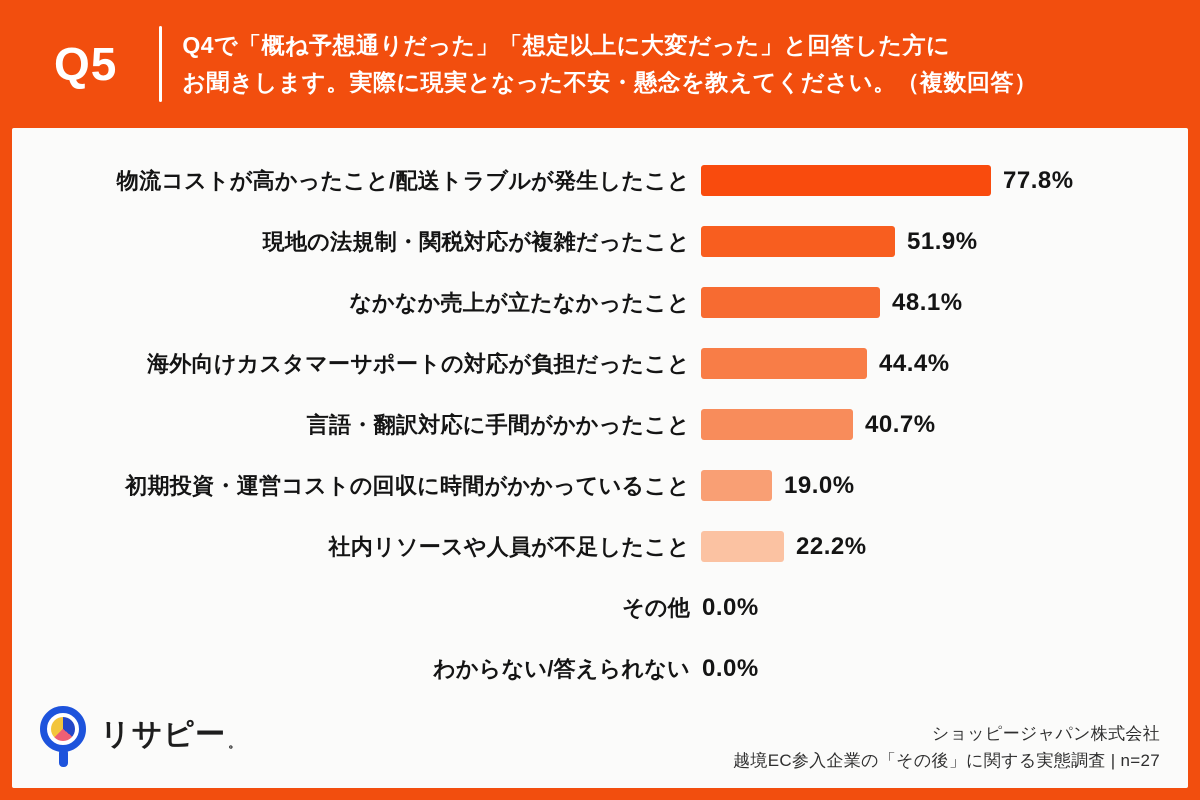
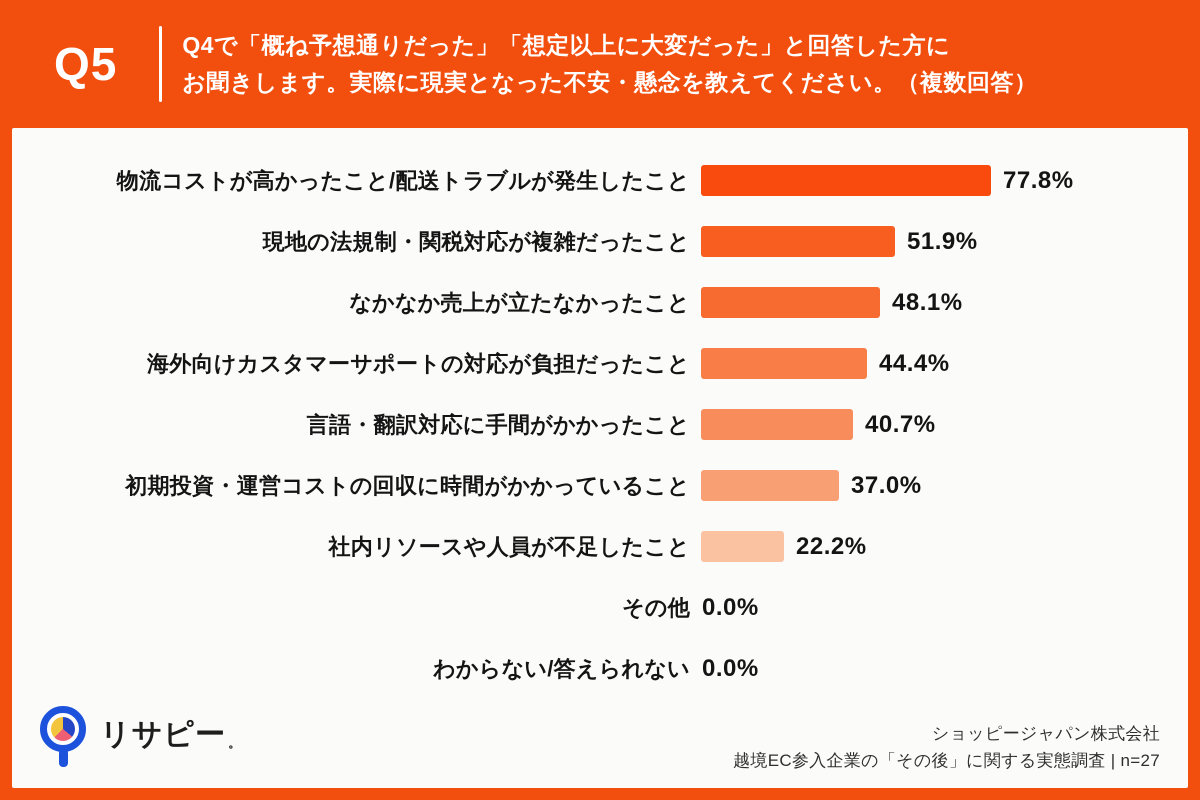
初期投資・運営コストの回収に時間がかかっていること: 19.0% -> 37.0%
